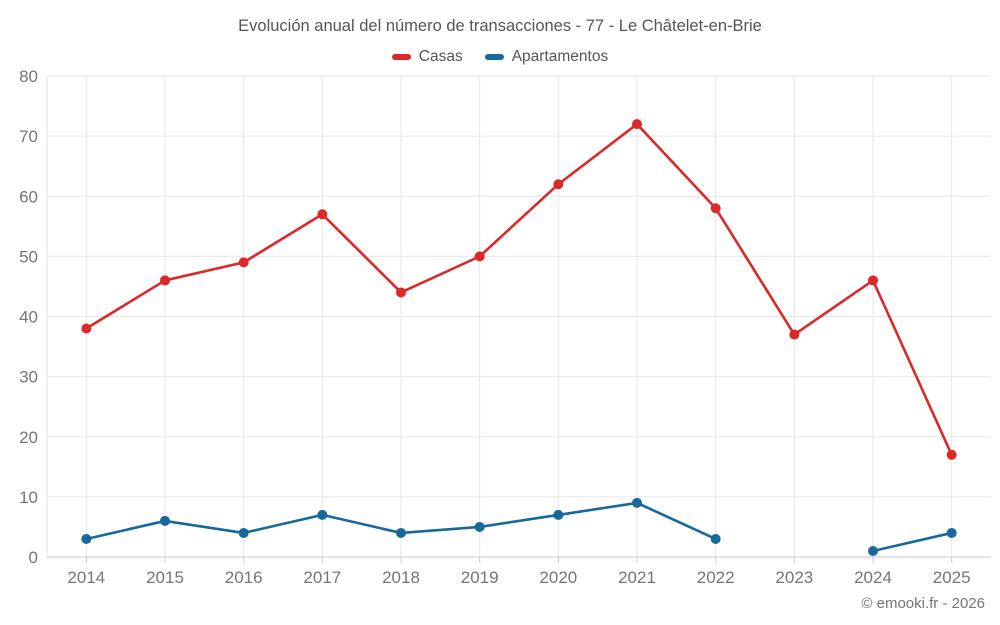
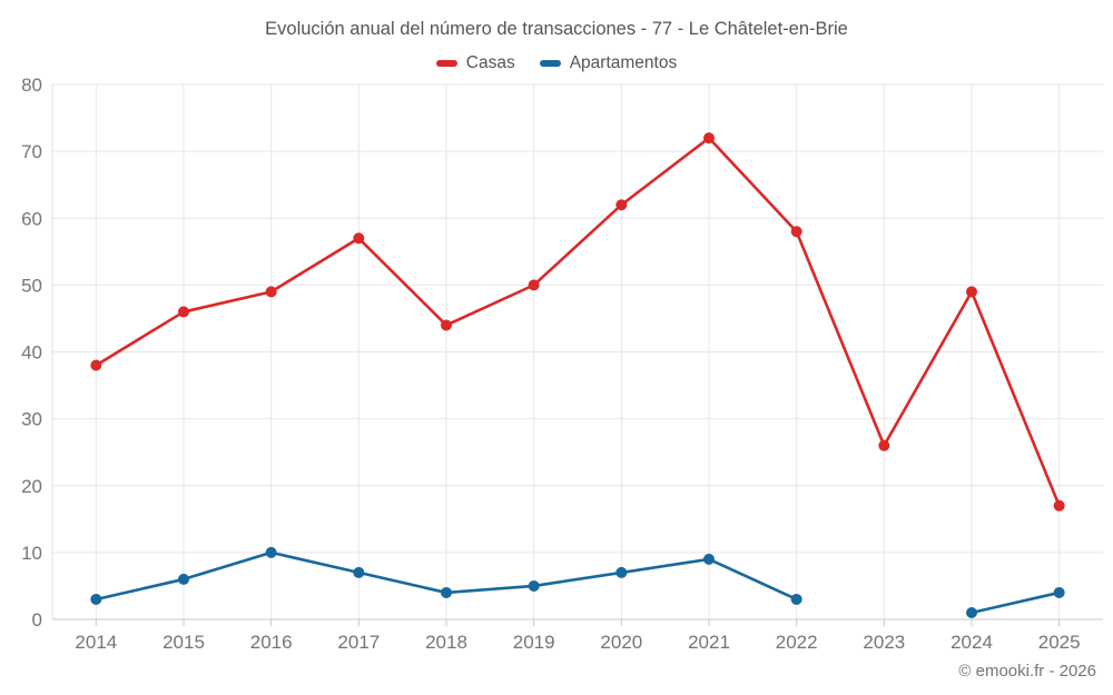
Apartamentos/2016: 4 -> 10
Casas/2023: 37 -> 26
Casas/2024: 46 -> 49
